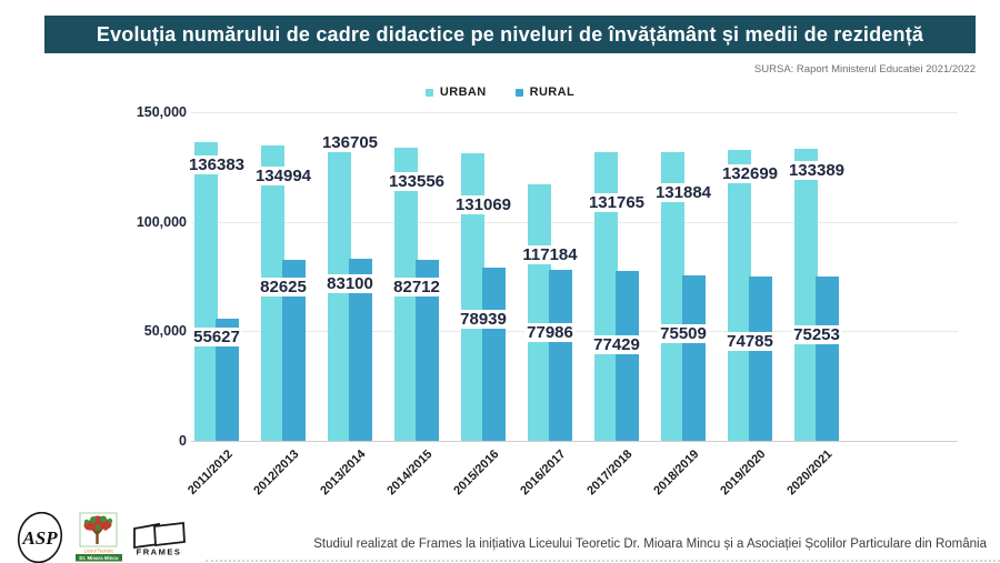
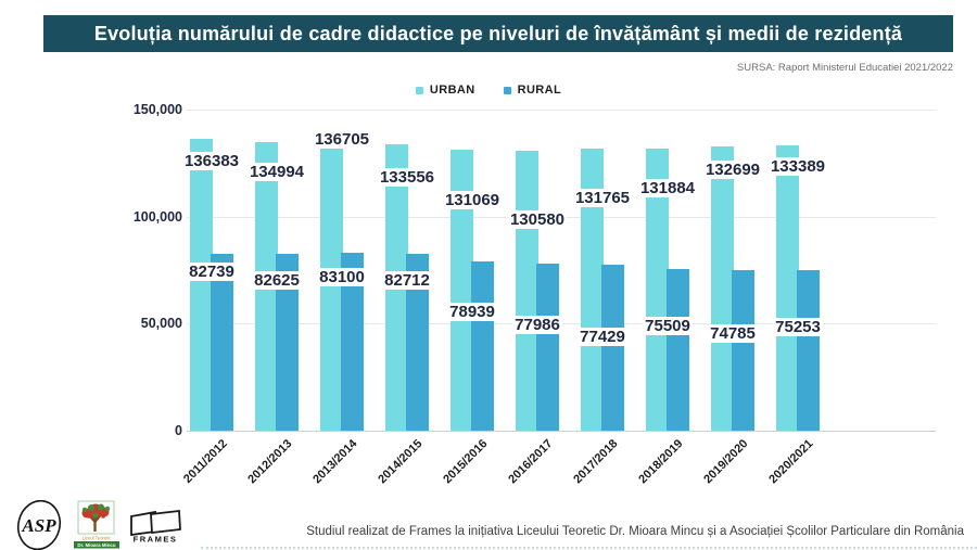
RURAL/2011/2012: 55627 -> 82739
URBAN/2016/2017: 117184 -> 130580
